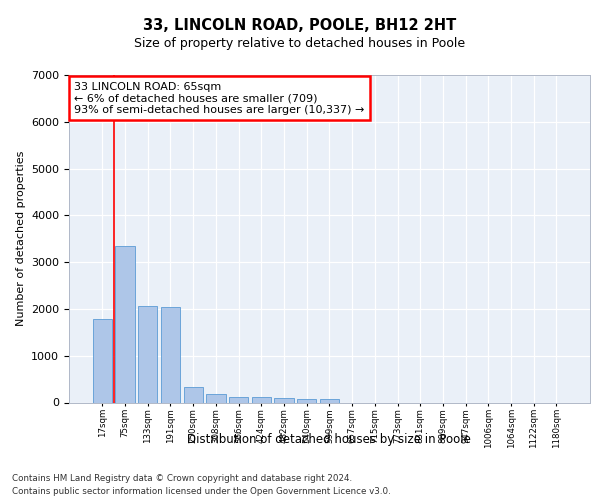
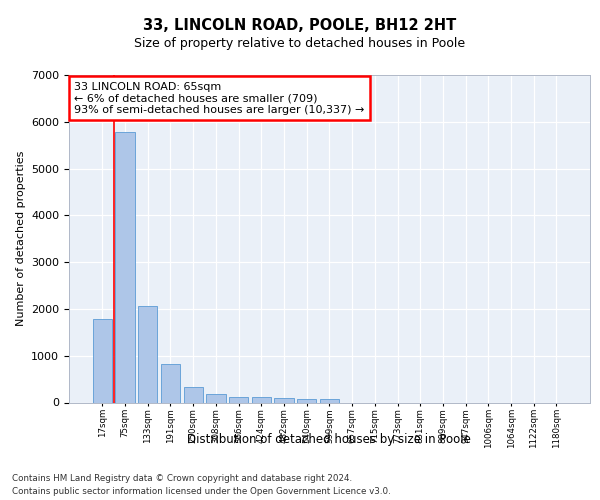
75sqm: 3350 -> 5780
191sqm: 2050 -> 820
